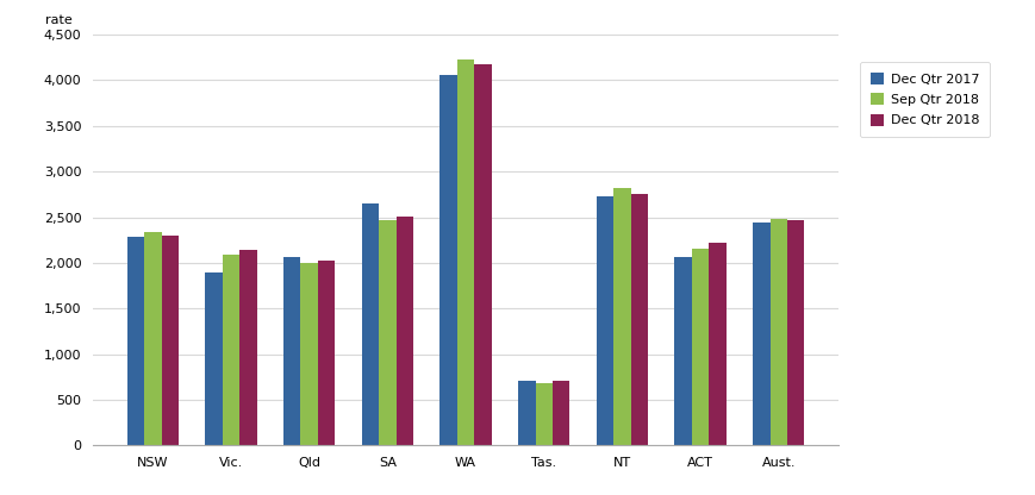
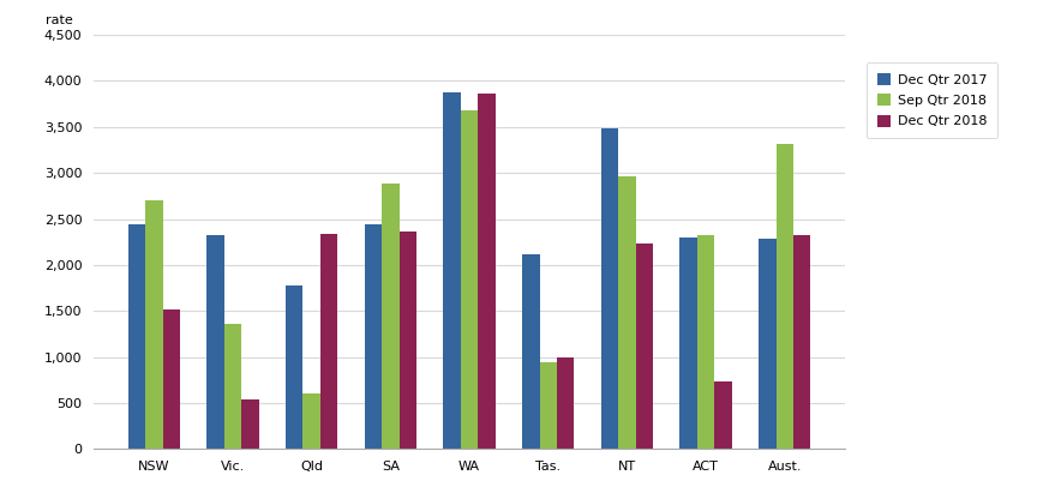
Dec Qtr 2017/NSW: 2,280 -> 2,440
Sep Qtr 2018/NSW: 2,340 -> 2,700
Dec Qtr 2018/NSW: 2,300 -> 1,520
Dec Qtr 2017/Vic.: 1,900 -> 2,320
Sep Qtr 2018/Vic.: 2,080 -> 1,360
Dec Qtr 2018/Vic.: 2,140 -> 540
Dec Qtr 2017/Qld: 2,060 -> 1,780
Sep Qtr 2018/Qld: 2,000 -> 600
Dec Qtr 2018/Qld: 2,030 -> 2,340
Dec Qtr 2017/SA: 2,650 -> 2,440
Sep Qtr 2018/SA: 2,470 -> 2,880
Dec Qtr 2018/SA: 2,510 -> 2,360
Dec Qtr 2017/WA: 4,060 -> 3,880
Sep Qtr 2018/WA: 4,230 -> 3,680
Dec Qtr 2018/WA: 4,180 -> 3,860
Dec Qtr 2017/Tas.: 710 -> 2,120
Sep Qtr 2018/Tas.: 680 -> 940
Dec Qtr 2018/Tas.: 710 -> 1,000
Dec Qtr 2017/NT: 2,730 -> 3,480
Sep Qtr 2018/NT: 2,820 -> 2,960
Dec Qtr 2018/NT: 2,760 -> 2,240
Dec Qtr 2017/ACT: 2,060 -> 2,300
Sep Qtr 2018/ACT: 2,160 -> 2,320
Dec Qtr 2018/ACT: 2,220 -> 740
Dec Qtr 2017/Aust.: 2,440 -> 2,280
Sep Qtr 2018/Aust.: 2,480 -> 3,320
Dec Qtr 2018/Aust.: 2,460 -> 2,320
